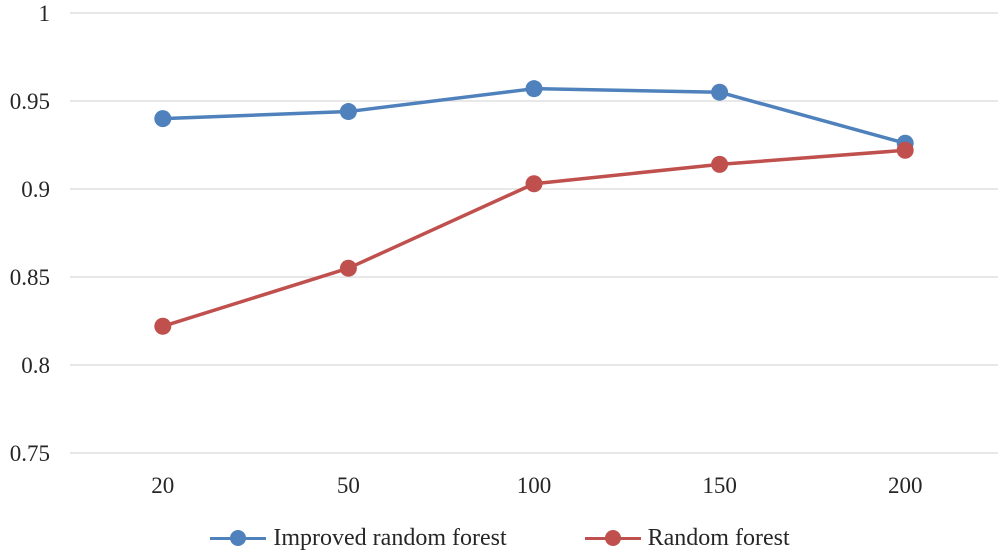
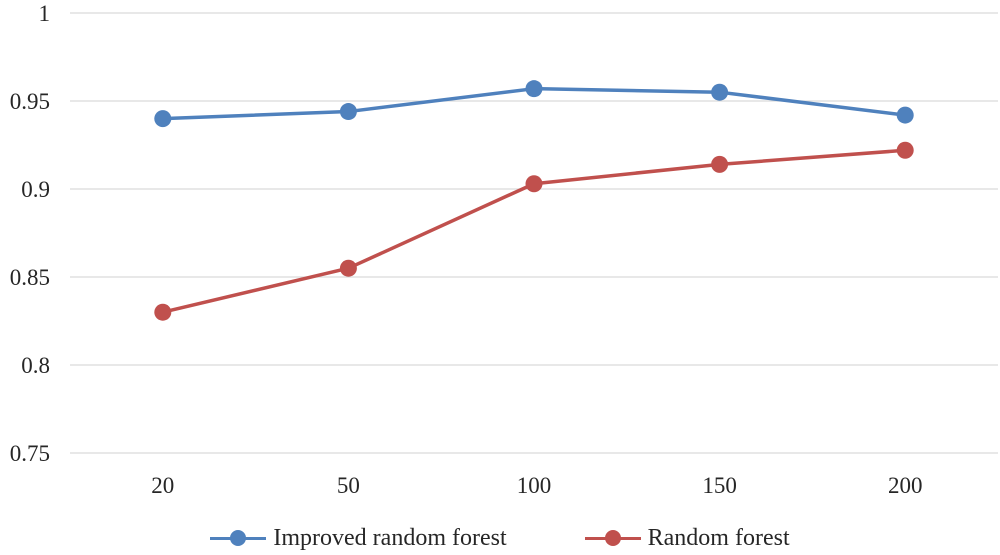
Random forest/20: 0.822 -> 0.830
Improved random forest/200: 0.926 -> 0.942
